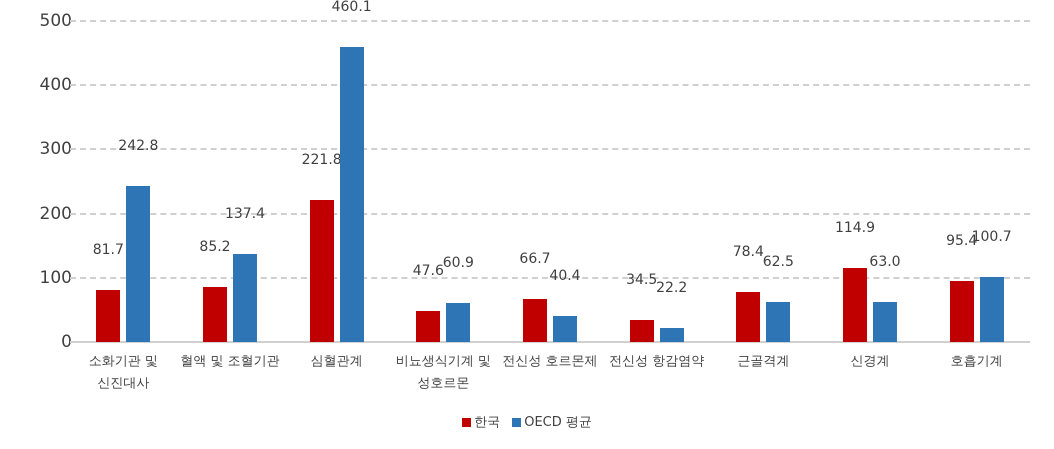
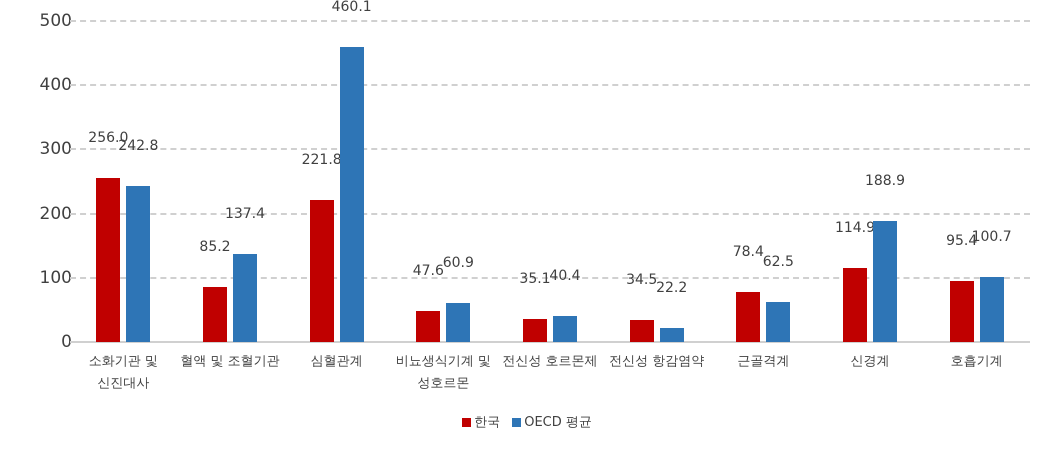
한국/소화기관 및 신진대사: 81.7 -> 256.0
한국/전신성 호르몬제: 66.7 -> 35.1
OECD 평균/신경계: 63.0 -> 188.9
